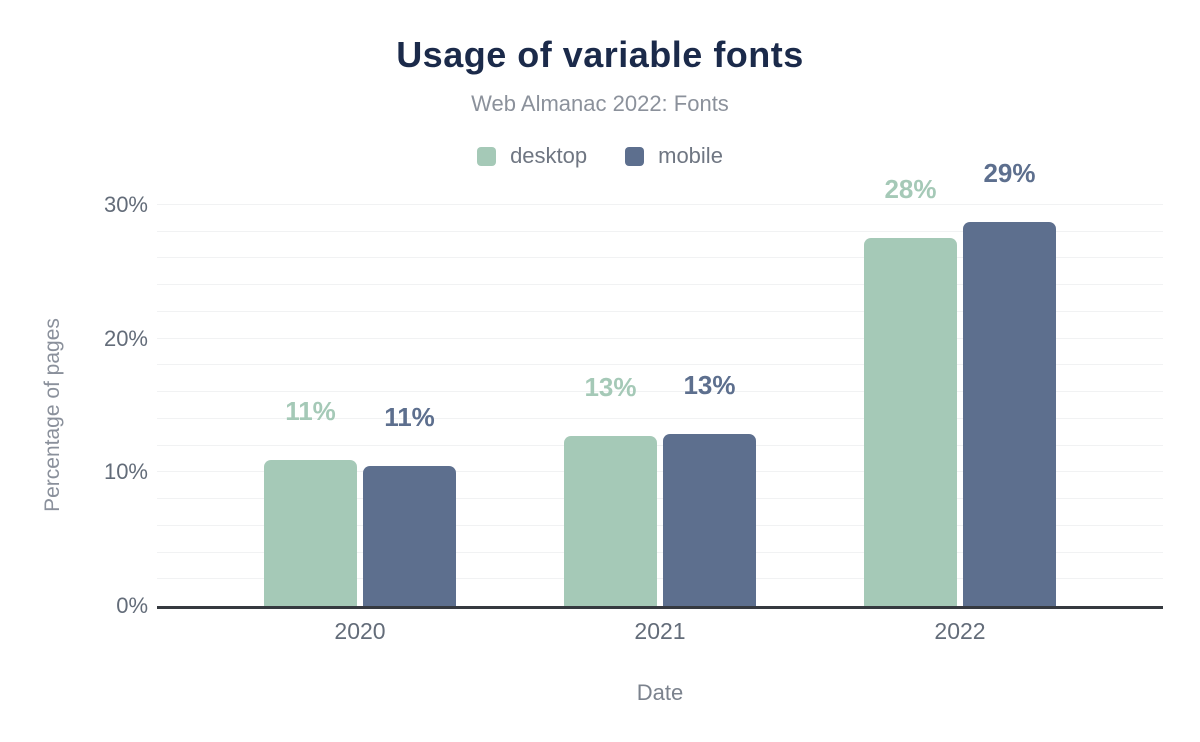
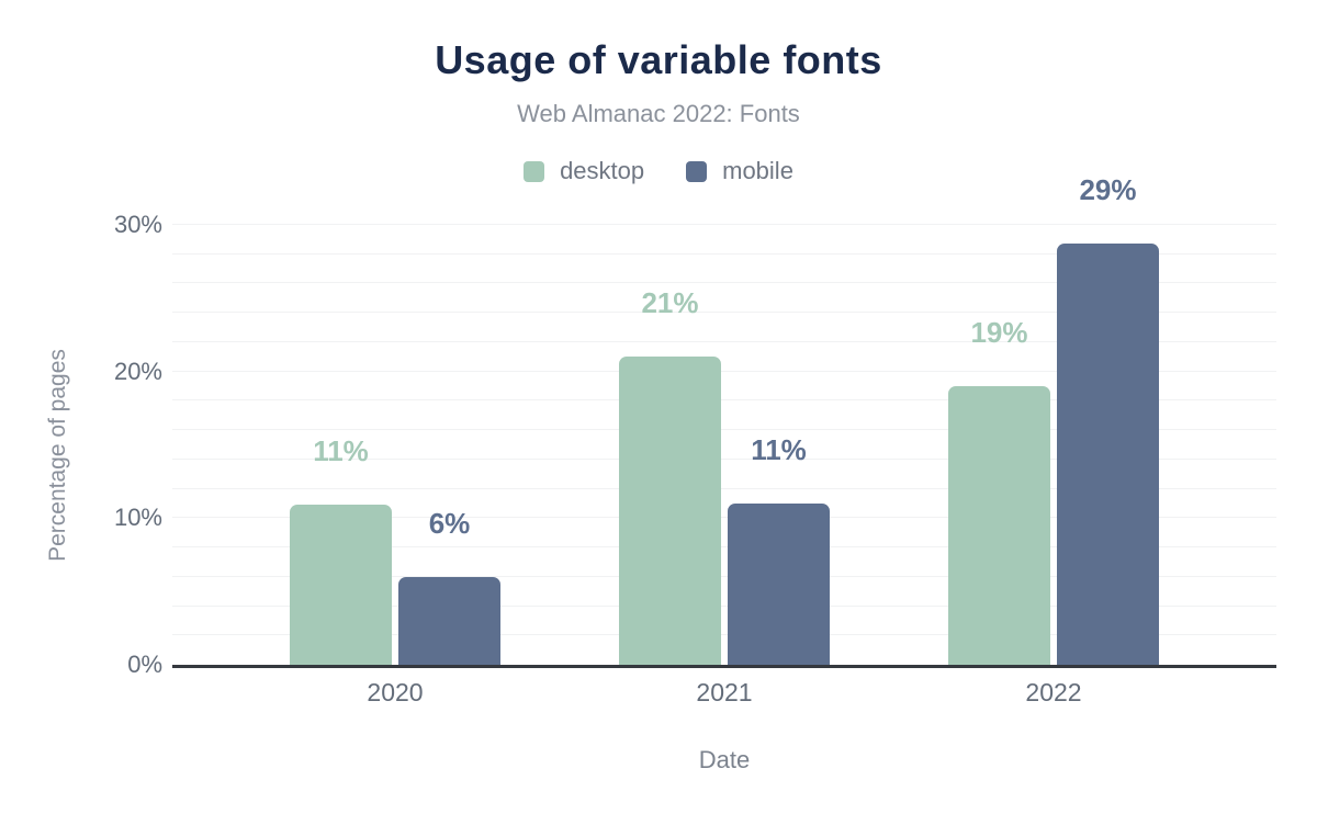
mobile/2020: 11% -> 6%
desktop/2021: 13% -> 21%
mobile/2021: 13% -> 11%
desktop/2022: 28% -> 19%
